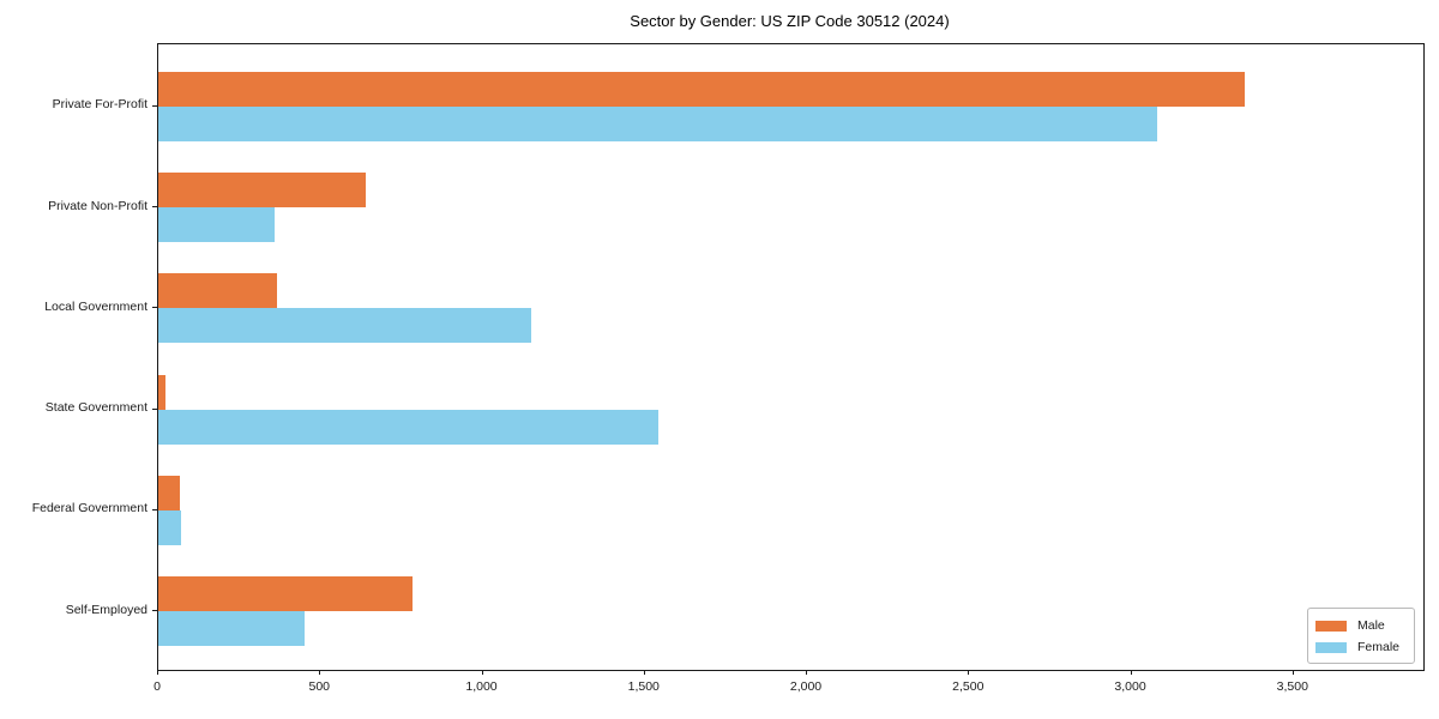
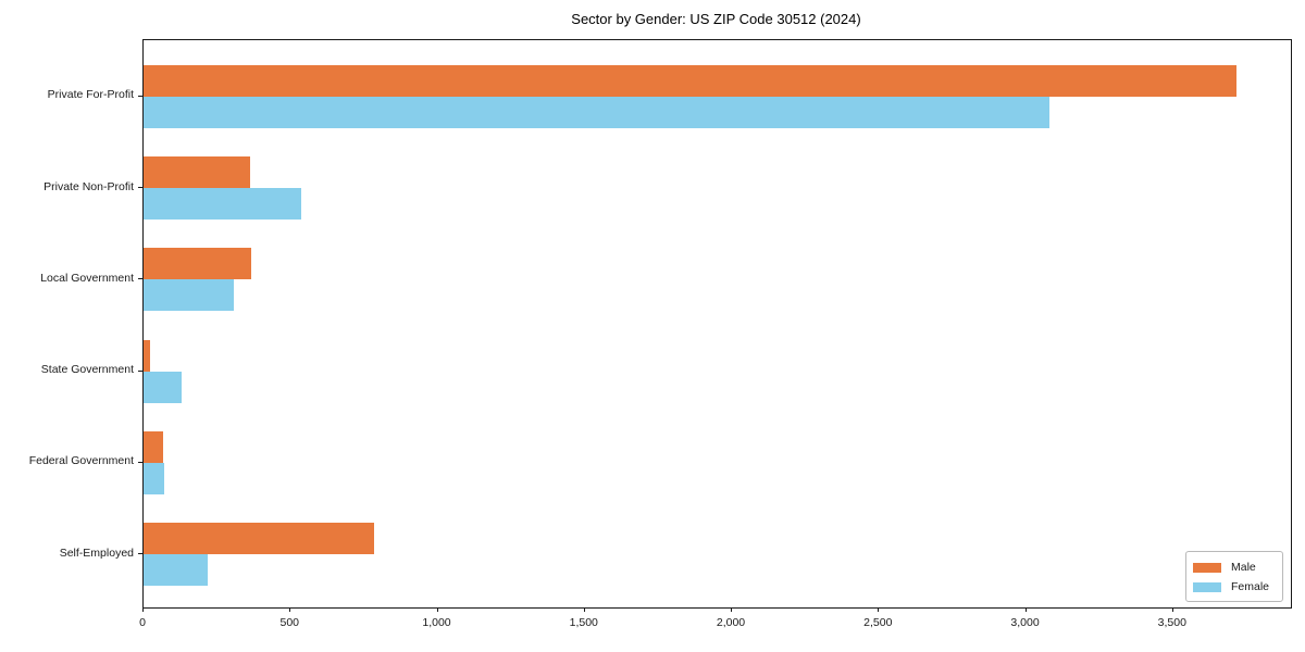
Male/Private For-Profit: 3350 -> 3720
Male/Private Non-Profit: 640 -> 360
Female/Private Non-Profit: 360 -> 540
Female/Local Government: 1150 -> 310
Female/State Government: 1540 -> 130
Female/Self-Employed: 450 -> 220
